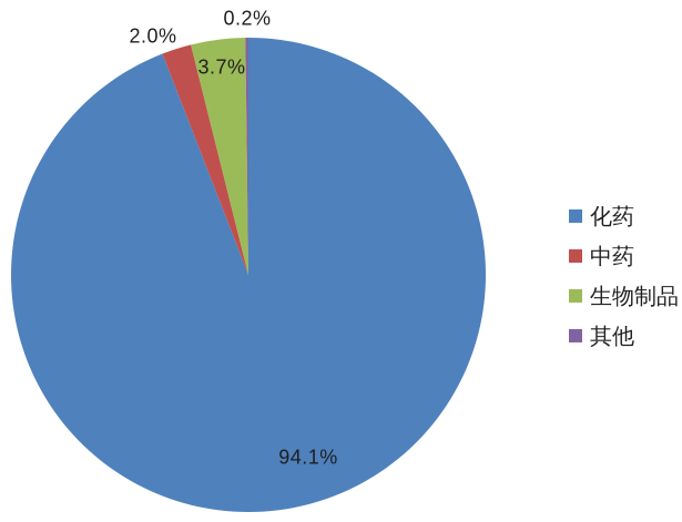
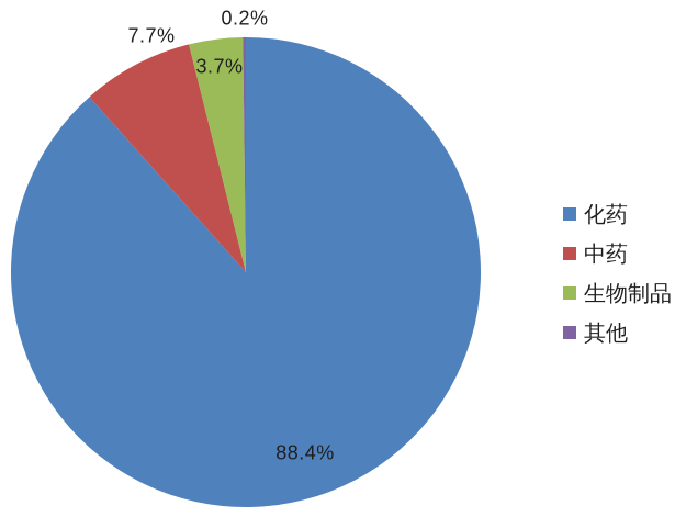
化药: 94.1% -> 88.4%
中药: 2.0% -> 7.7%
